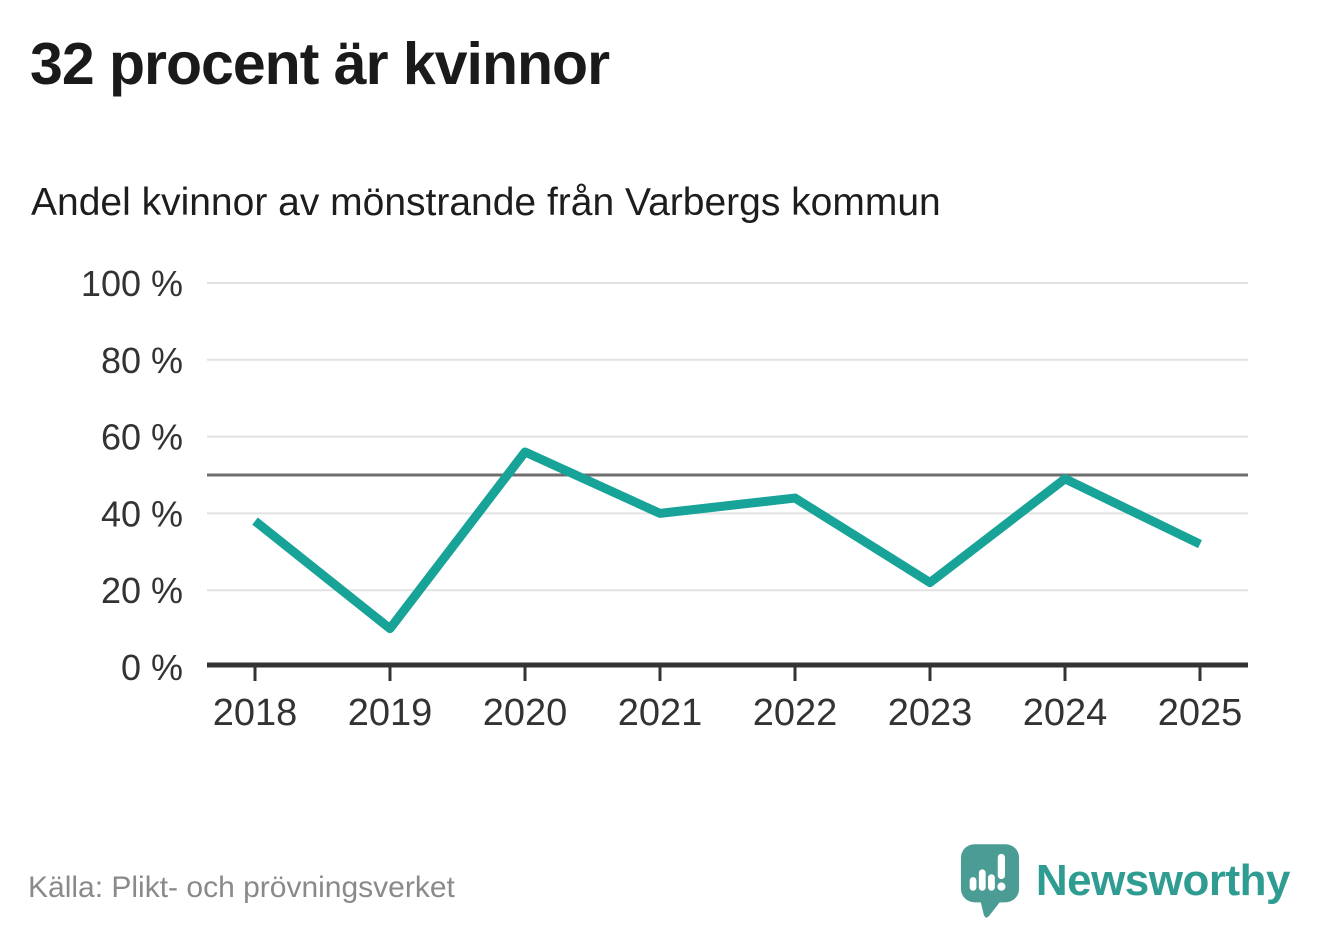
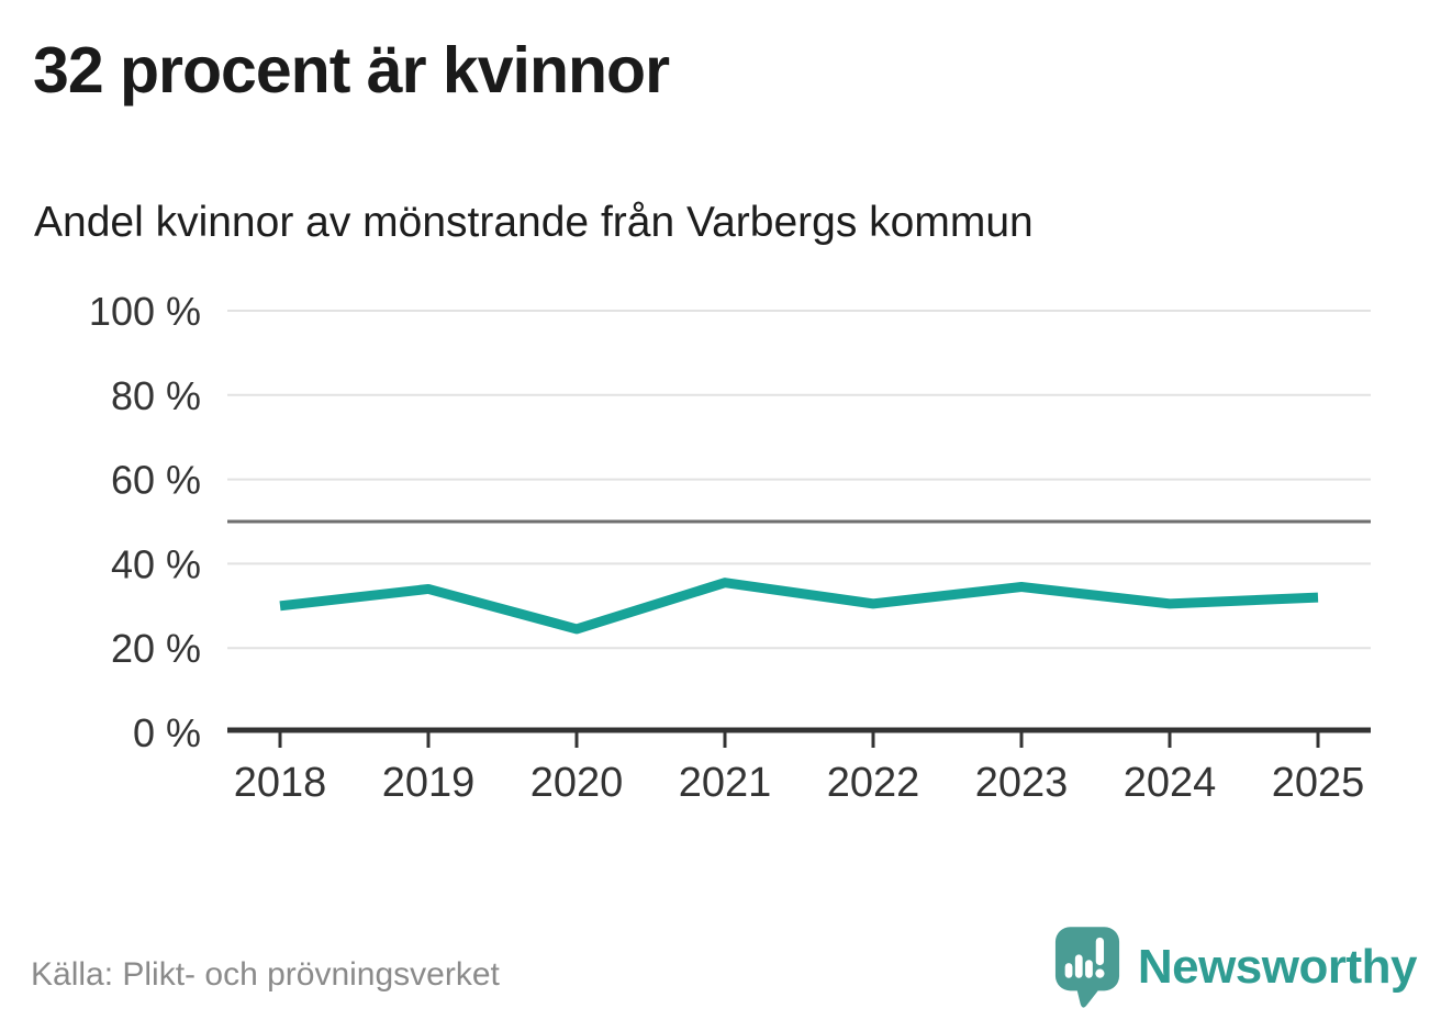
2018: 38% -> 30%
2019: 10% -> 34%
2020: 56% -> 24%
2021: 40% -> 36%
2022: 44% -> 30%
2023: 22% -> 34%
2024: 49% -> 30%
